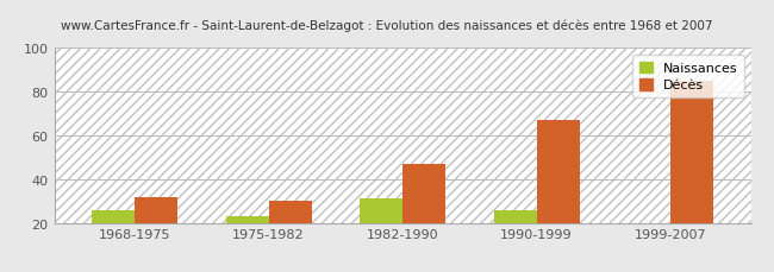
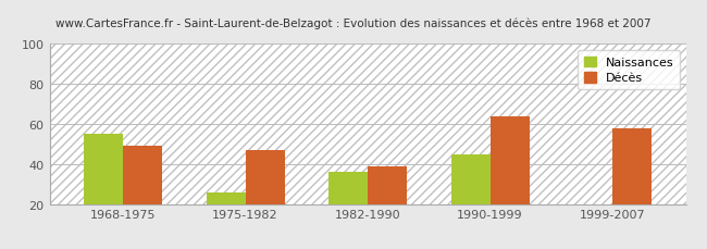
Naissances/1968-1975: 26 -> 55
Décès/1968-1975: 32 -> 49
Naissances/1975-1982: 23 -> 26
Décès/1975-1982: 30 -> 47
Naissances/1982-1990: 31 -> 36
Décès/1982-1990: 47 -> 39
Naissances/1990-1999: 26 -> 45
Décès/1990-1999: 67 -> 64
Décès/1999-2007: 85 -> 58
